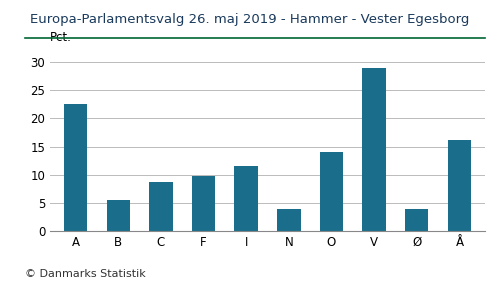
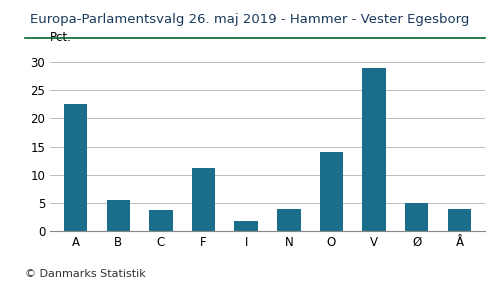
C: 8.8 -> 3.8
F: 9.8 -> 11.3
I: 11.6 -> 1.9
Ø: 4.0 -> 5.0
Å: 16.2 -> 3.9
